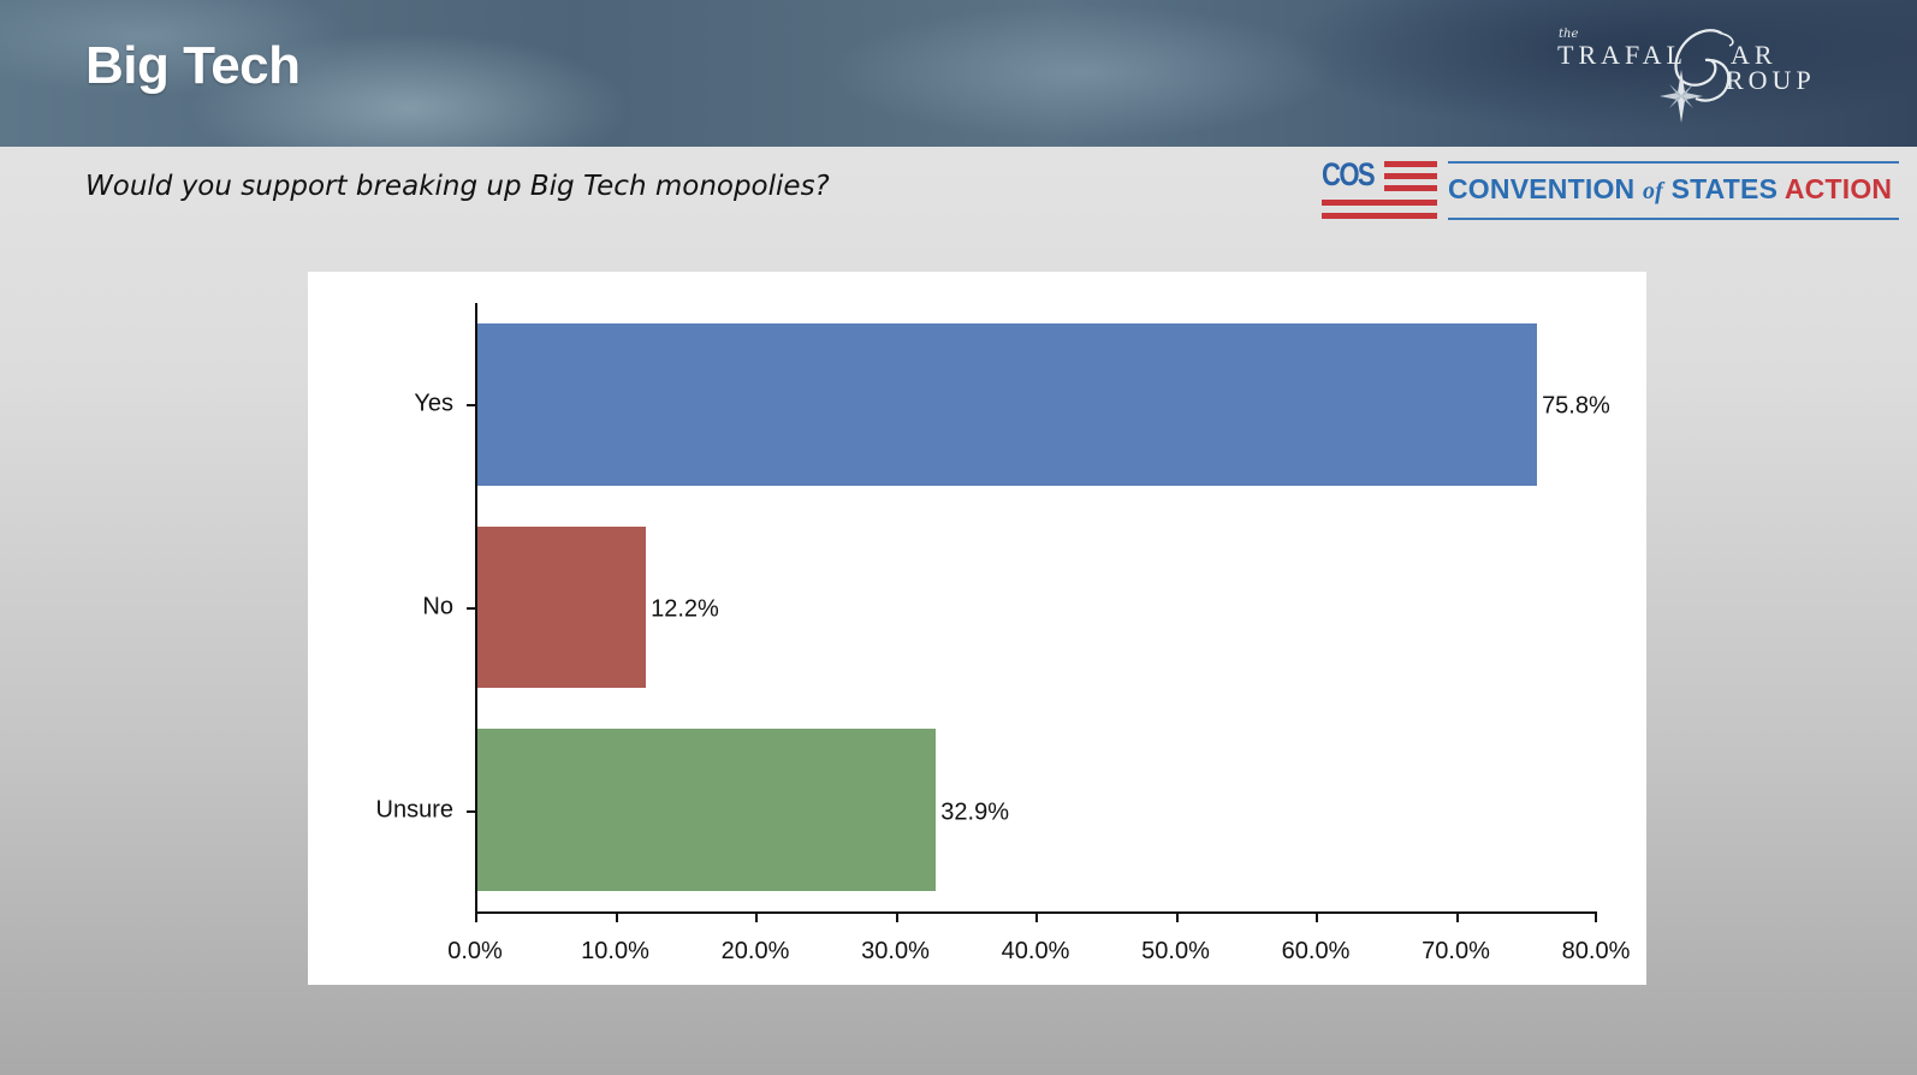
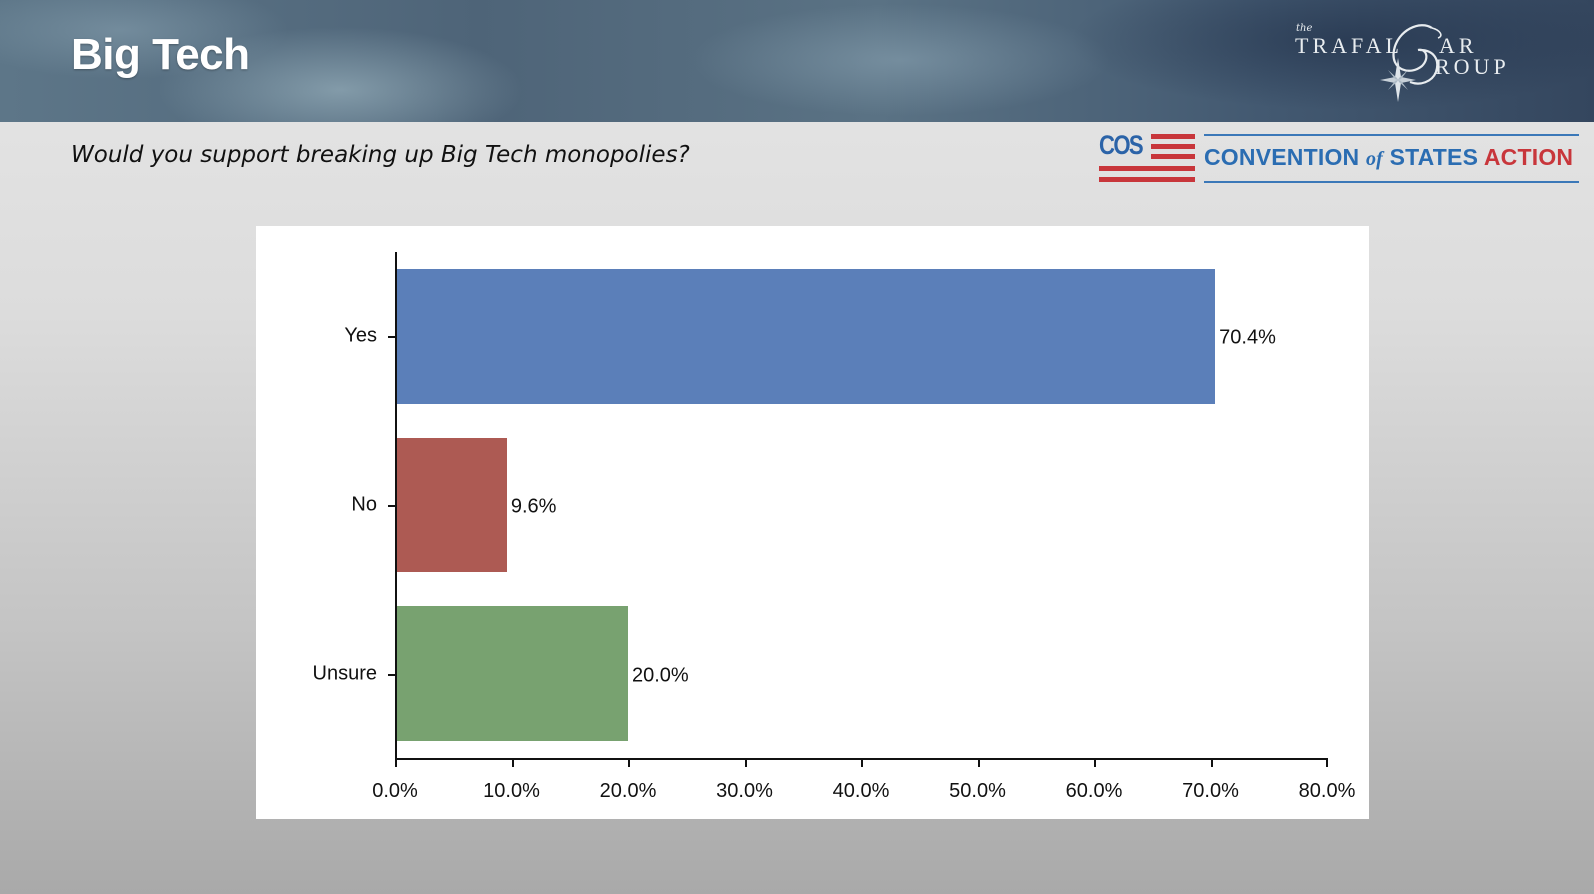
Yes: 75.8% -> 70.4%
No: 12.2% -> 9.6%
Unsure: 32.9% -> 20.0%
